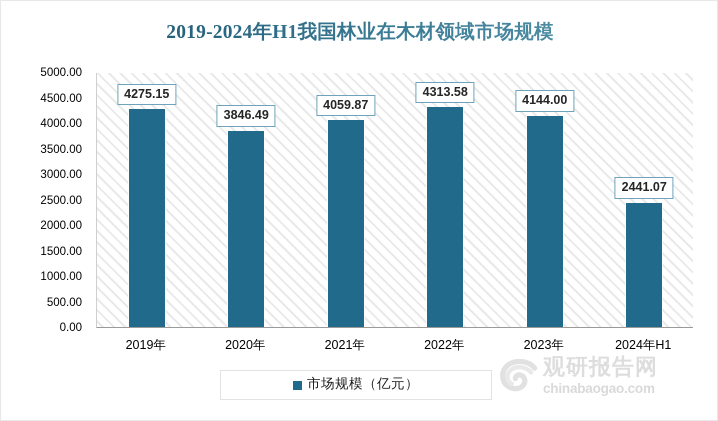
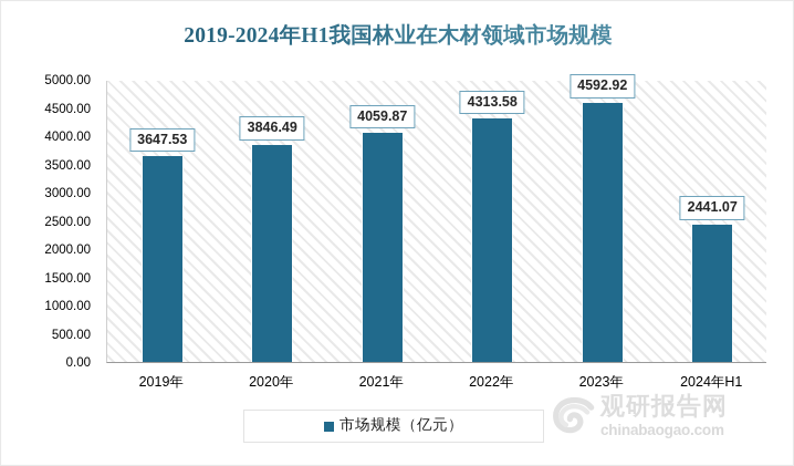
2019年: 4275.15 -> 3647.53
2023年: 4144.00 -> 4592.92
